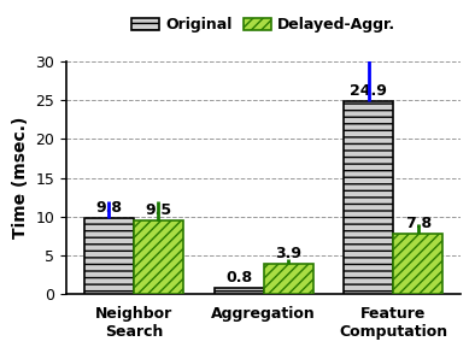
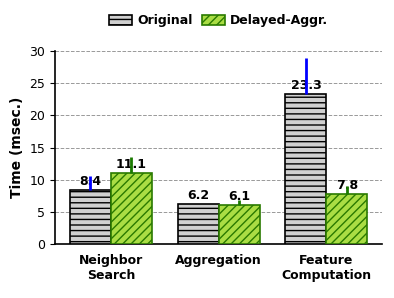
Original/Neighbor Search: 9.8 -> 8.4
Delayed-Aggr./Neighbor Search: 9.5 -> 11.1
Original/Aggregation: 0.8 -> 6.2
Delayed-Aggr./Aggregation: 3.9 -> 6.1
Original/Feature Computation: 24.9 -> 23.3
